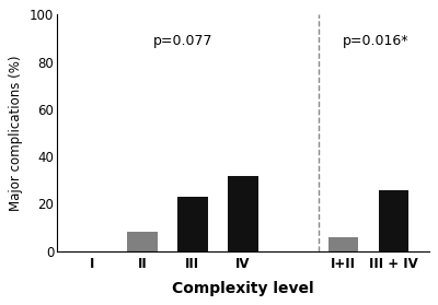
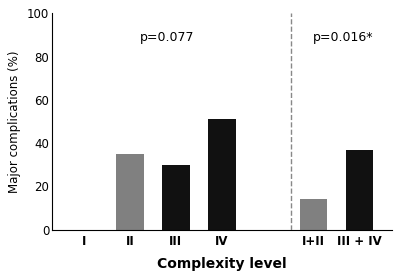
II: 8 -> 35
III: 23 -> 30
IV: 32 -> 51
I+II: 6 -> 14
III + IV: 26 -> 37
